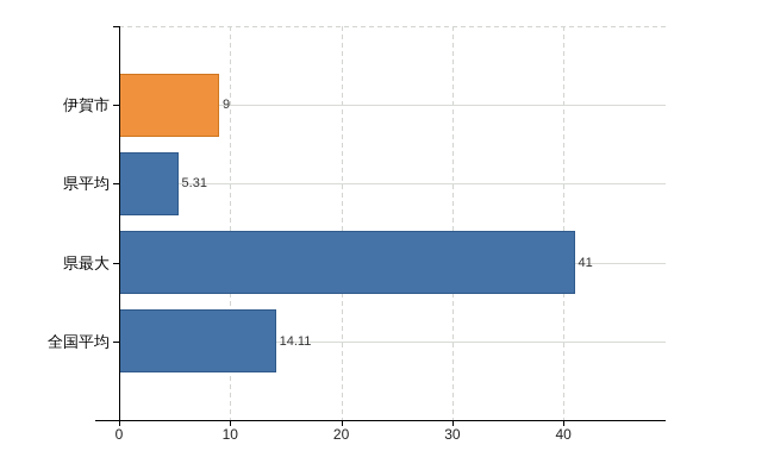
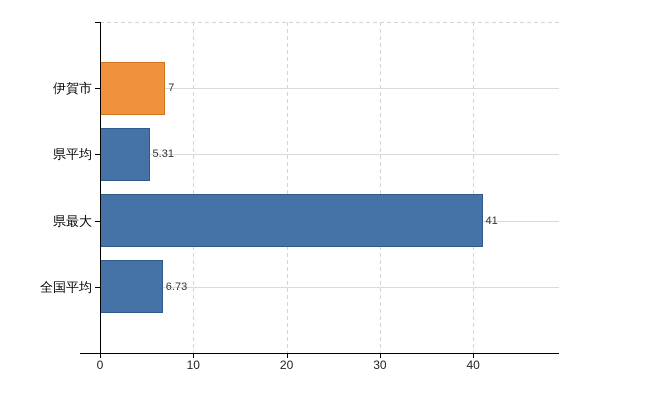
伊賀市: 9 -> 7
全国平均: 14.11 -> 6.73
